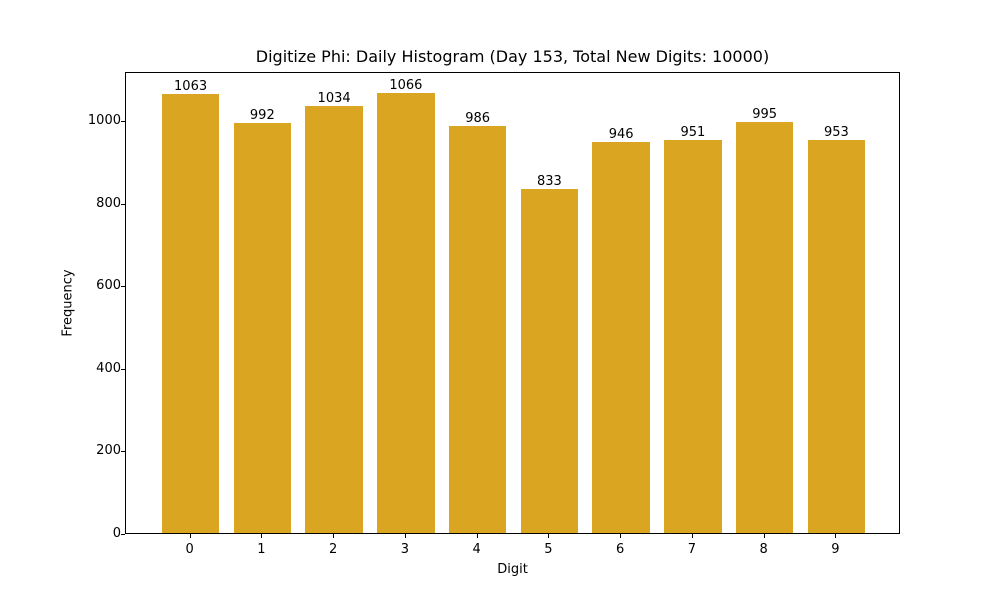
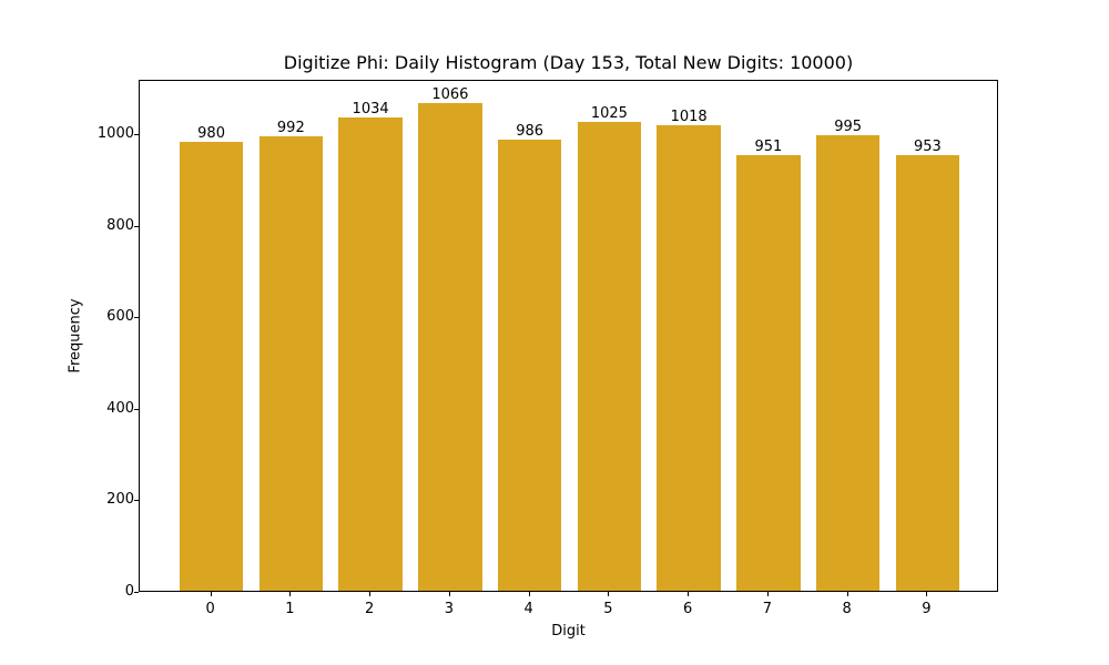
0: 1063 -> 980
5: 833 -> 1025
6: 946 -> 1018
